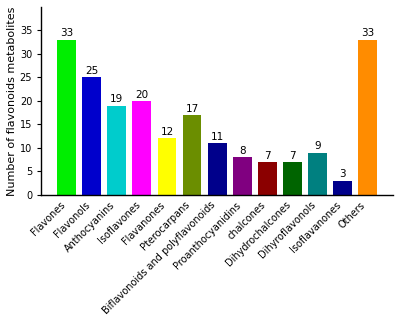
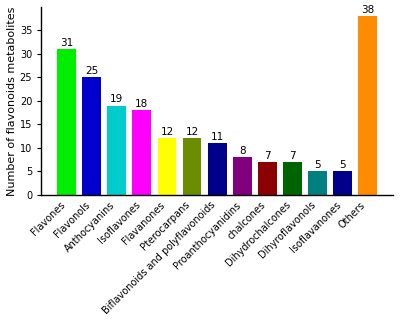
Flavones: 33 -> 31
Isoflavones: 20 -> 18
Pterocarpans: 17 -> 12
Dihyroflavonols: 9 -> 5
Isoflavanones: 3 -> 5
Others: 33 -> 38
